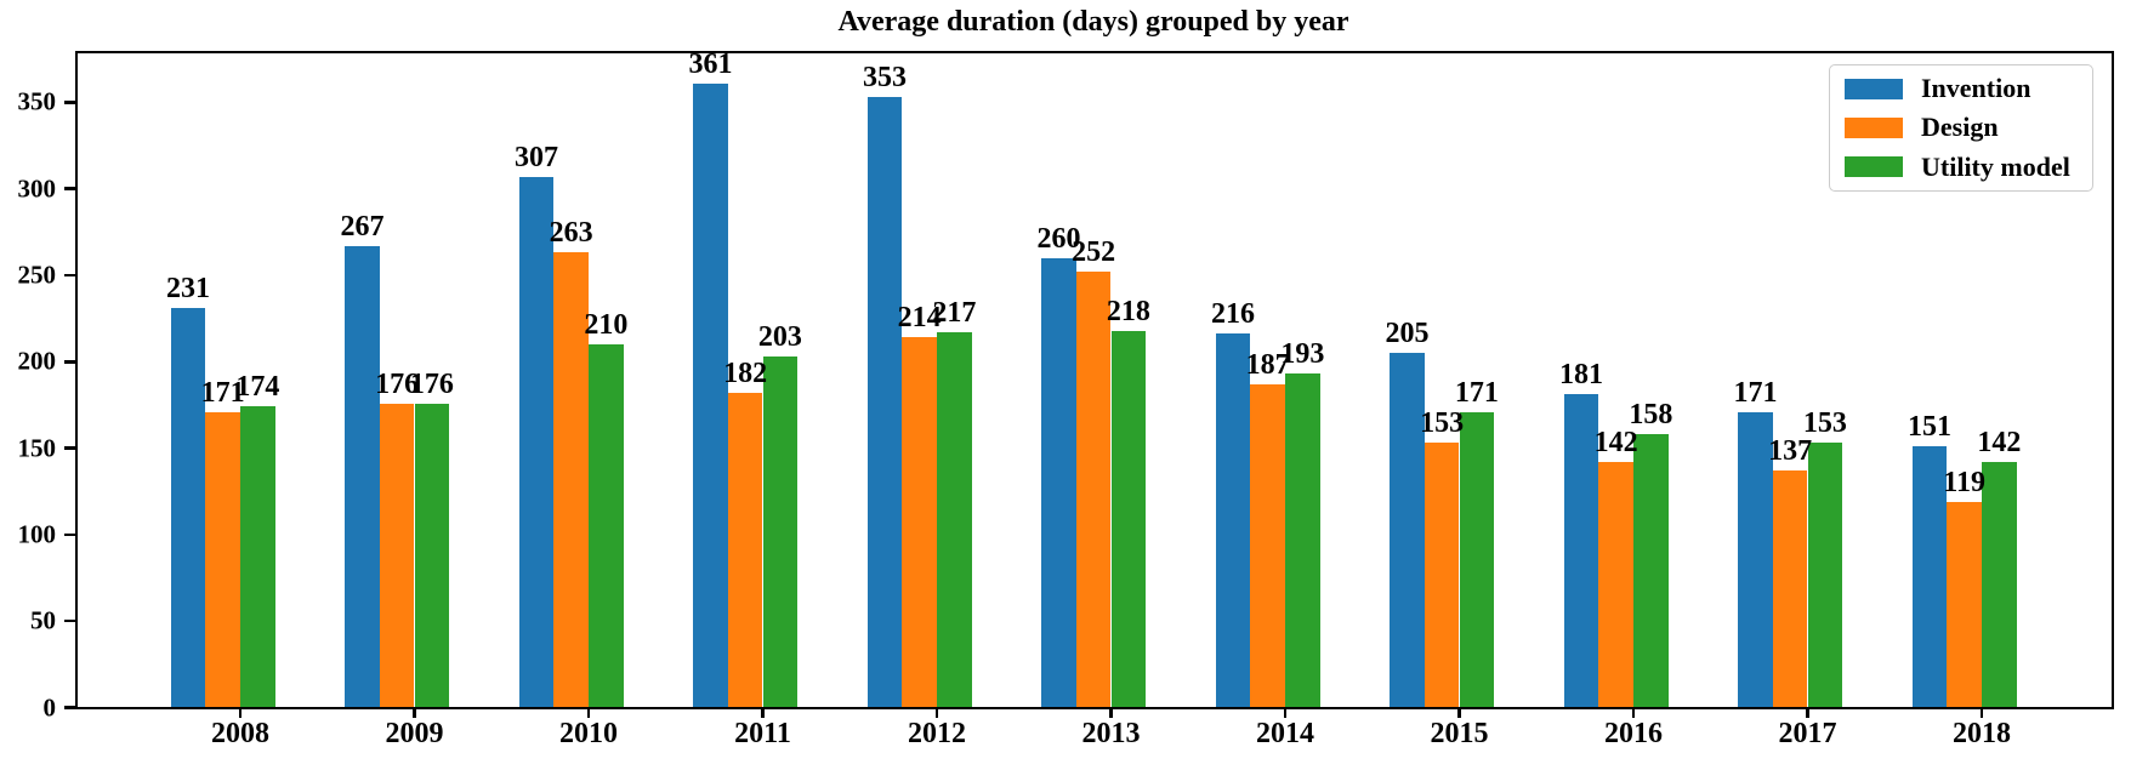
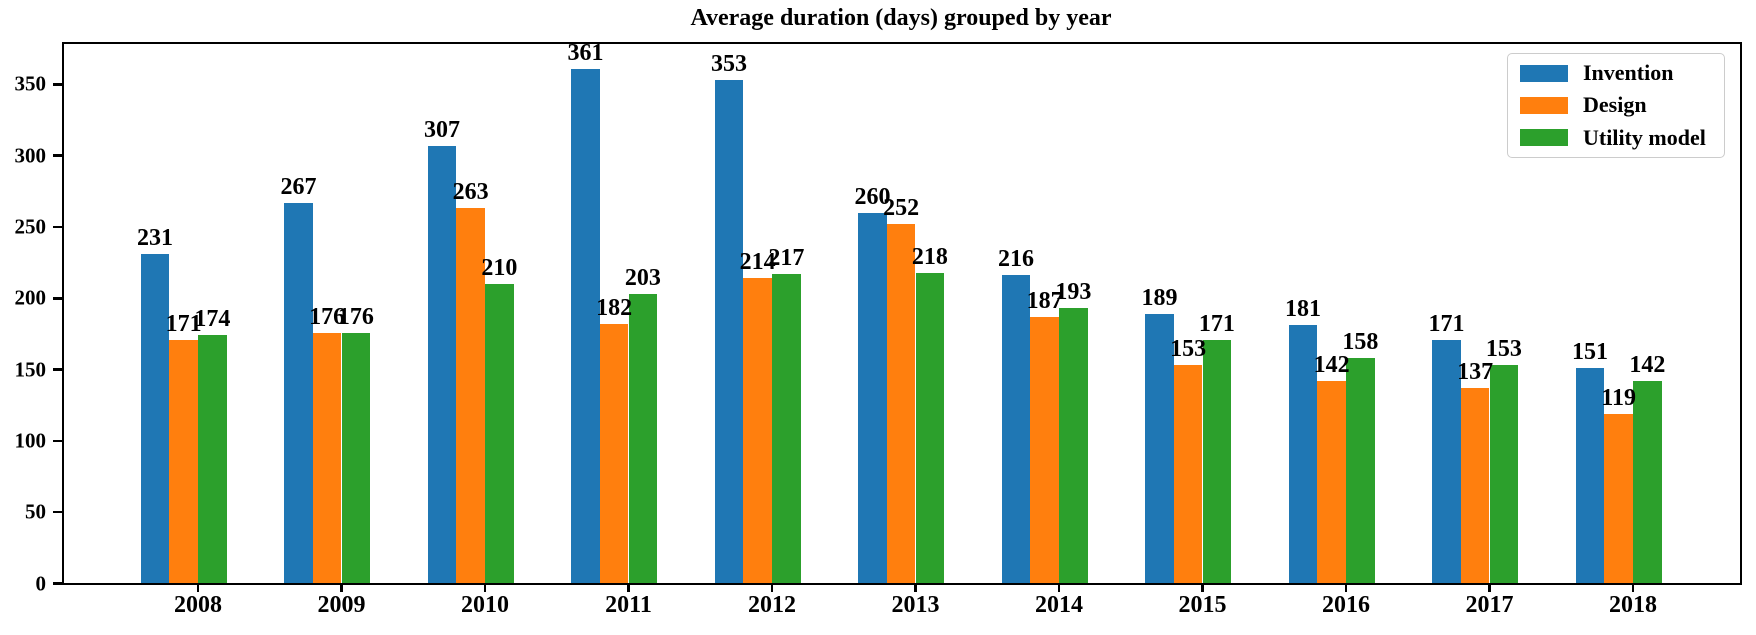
Invention/2015: 205 -> 189
